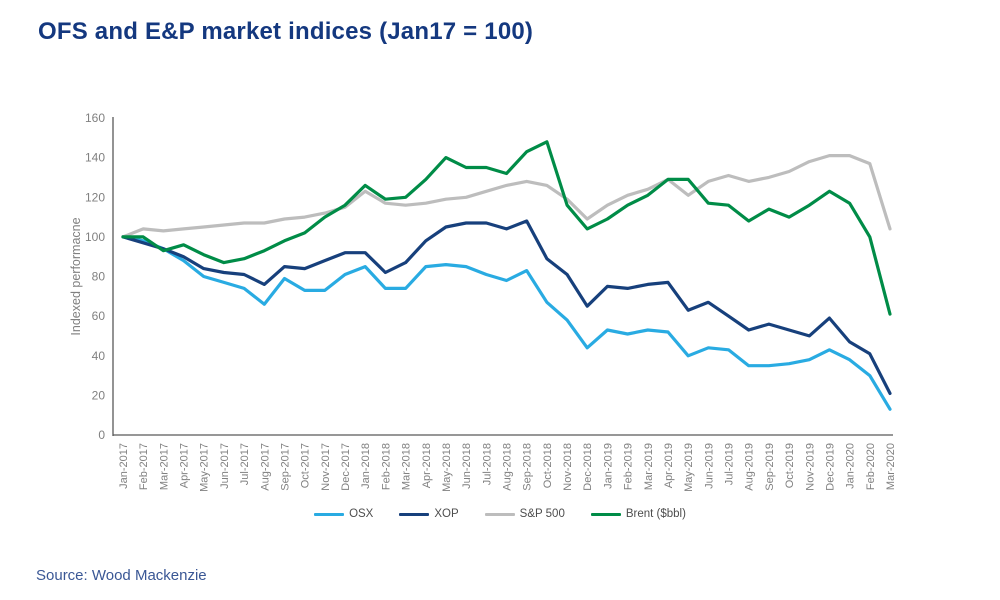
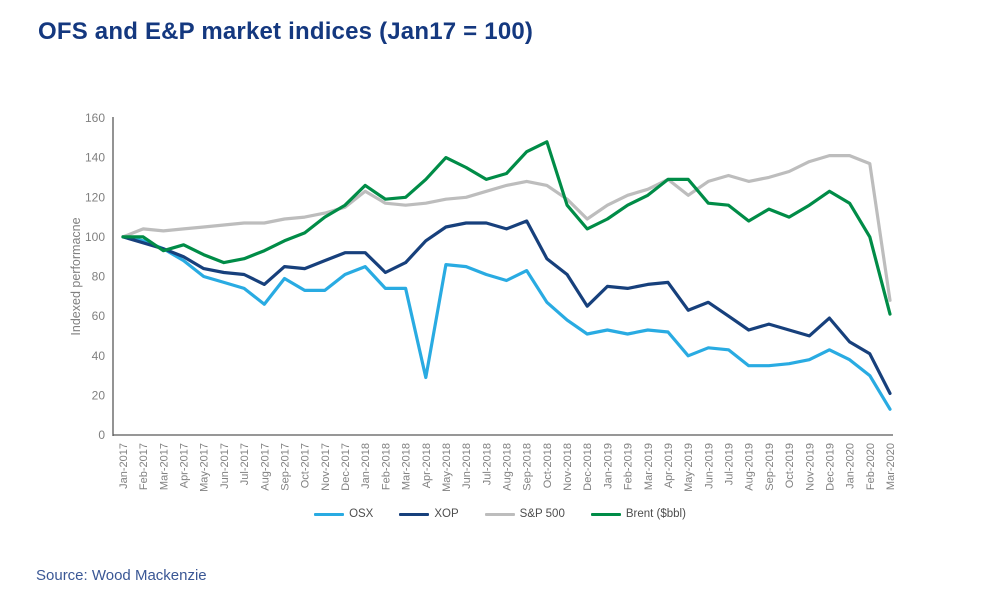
OSX/Apr-2018: 85 -> 29
Brent ($bbl)/Jul-2018: 135 -> 129
OSX/Dec-2018: 44 -> 51
S&P 500/Mar-2020: 104 -> 68
